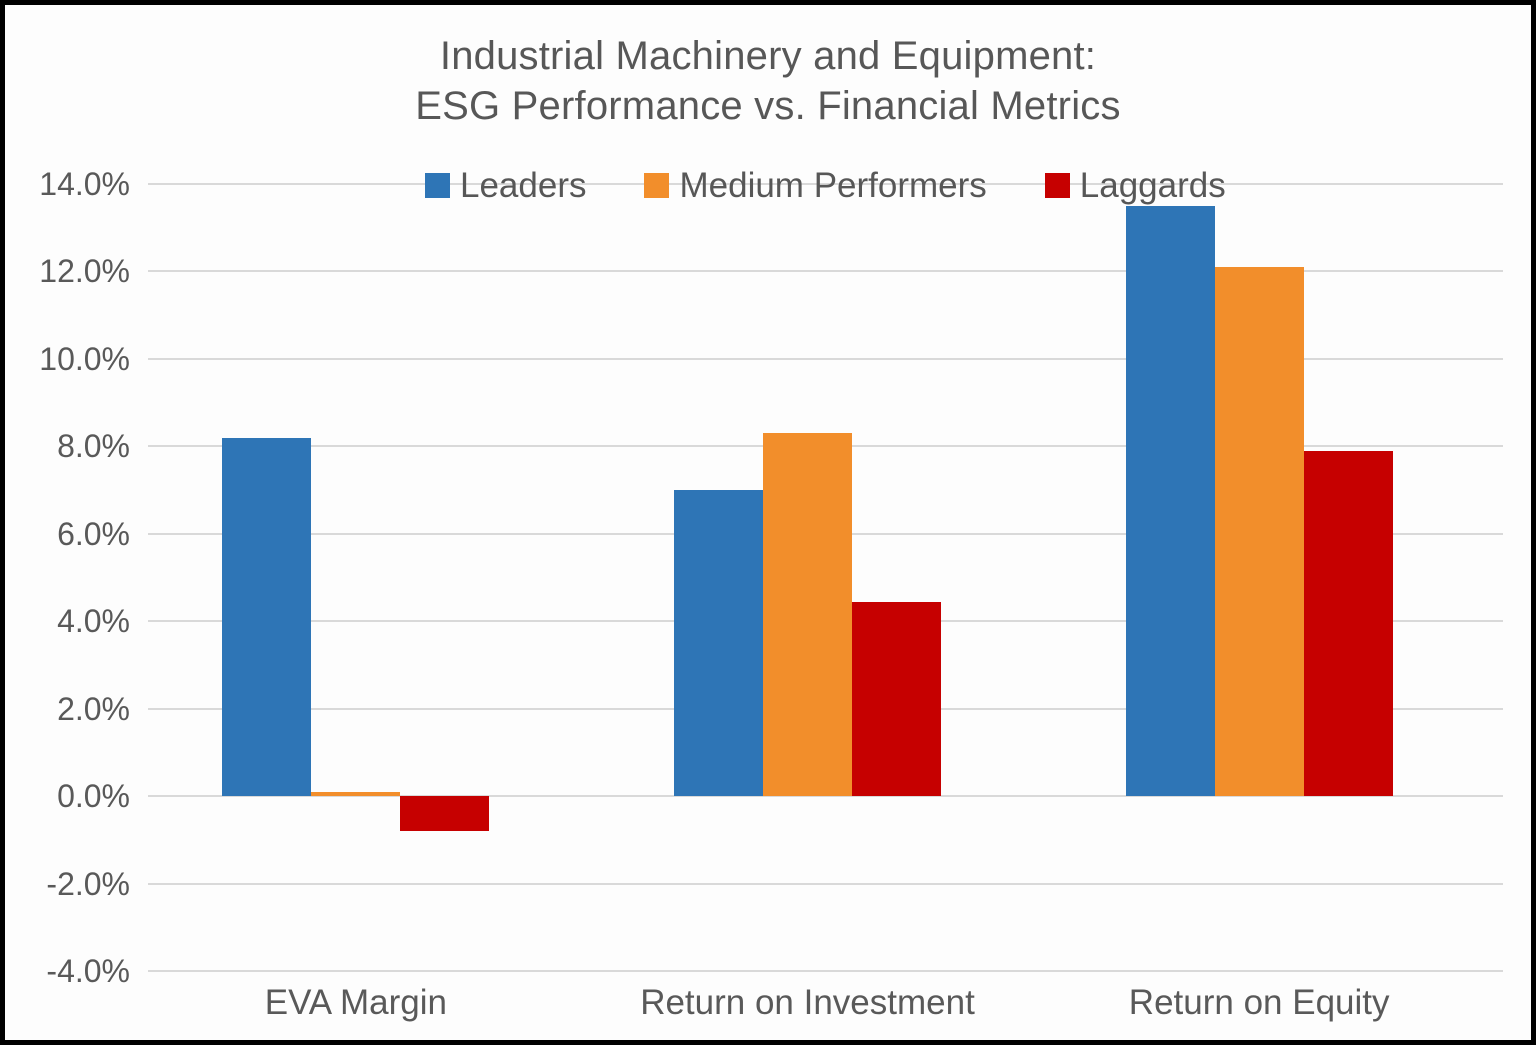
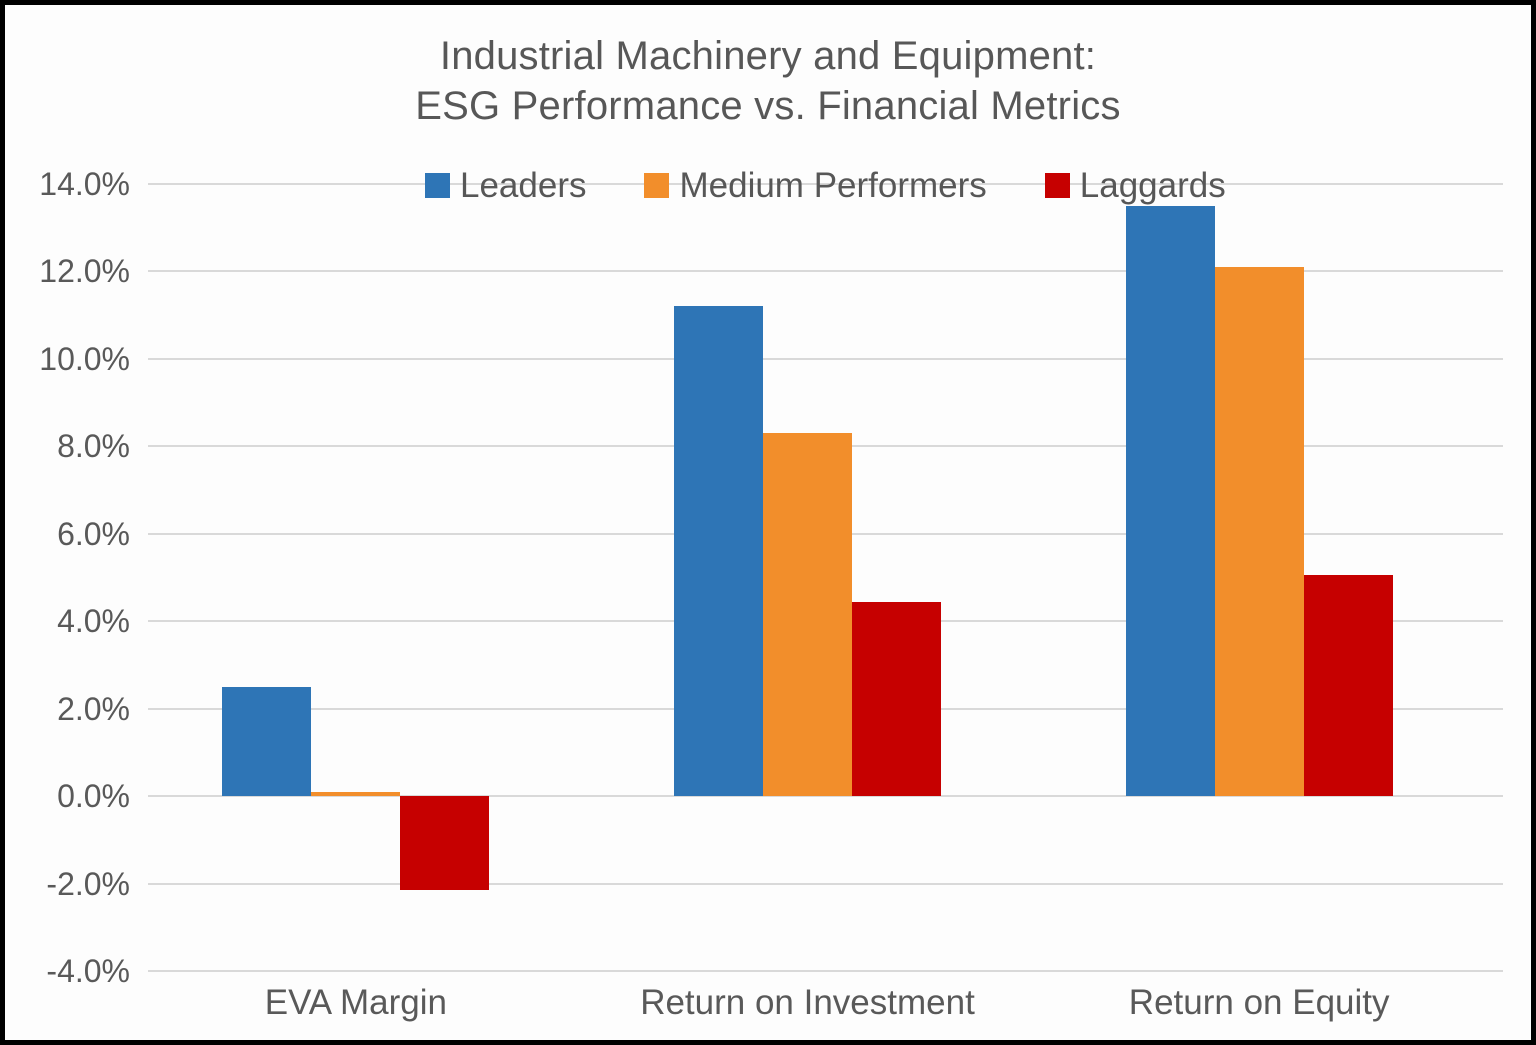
Leaders/EVA Margin: 8.2% -> 2.5%
Laggards/EVA Margin: -0.8% -> -2.1%
Leaders/Return on Investment: 7.0% -> 11.2%
Laggards/Return on Equity: 7.9% -> 5.0%
